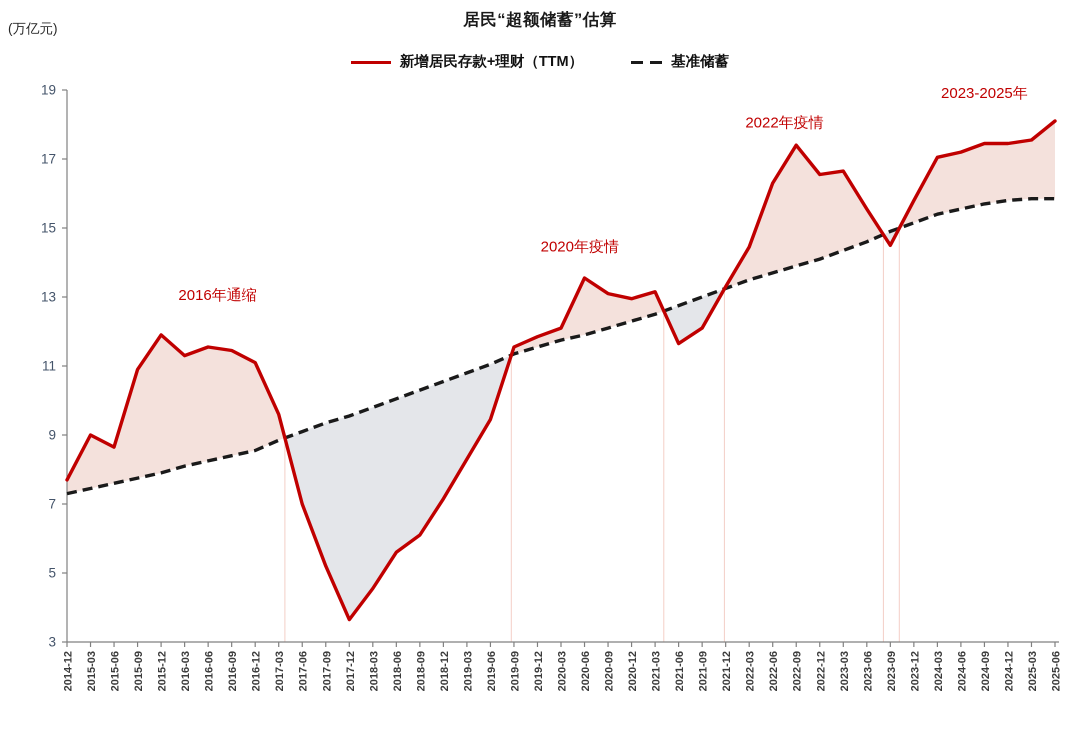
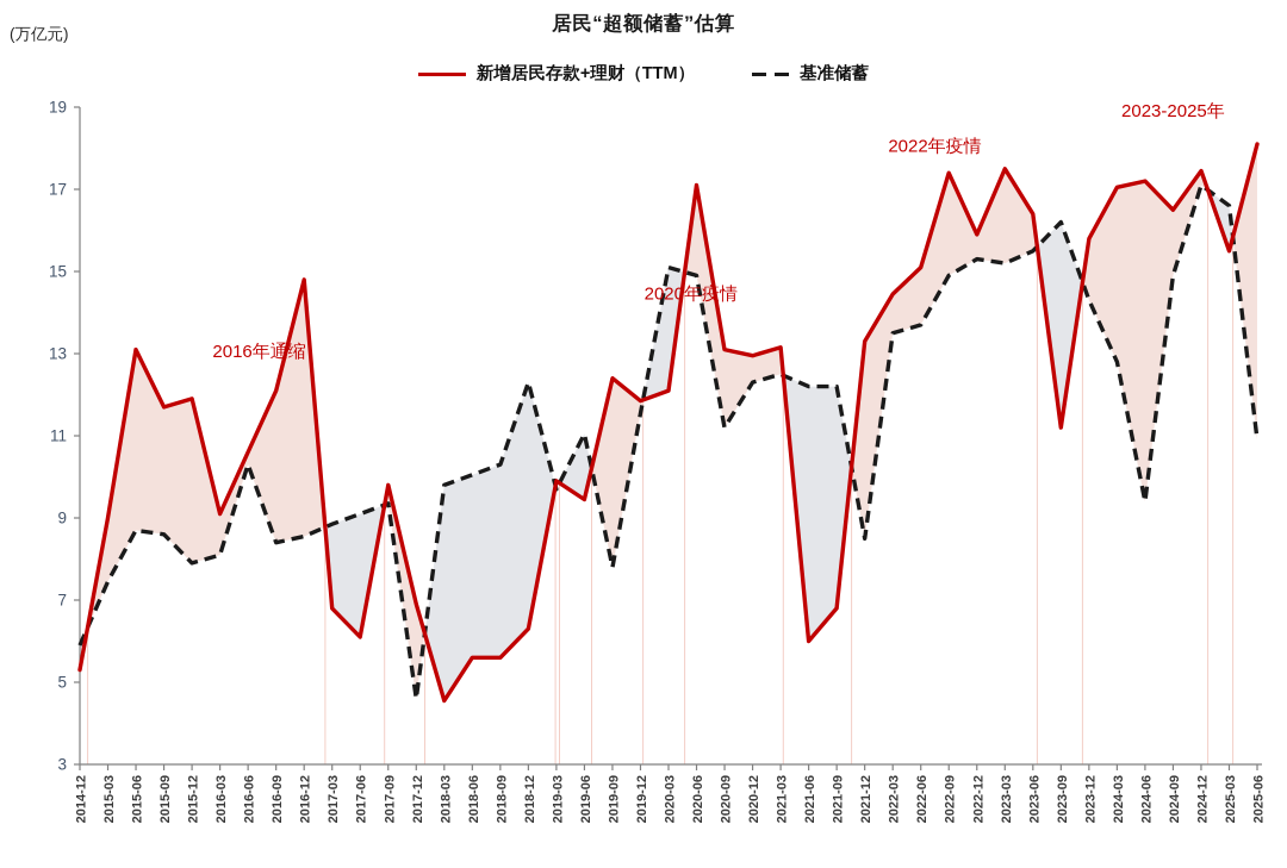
新增居民存款+理财（TTM）/2014-12: 7.7 -> 5.3
基准储蓄/2014-12: 7.3 -> 5.9
新增居民存款+理财（TTM）/2015-06: 8.7 -> 13.1
基准储蓄/2015-06: 7.6 -> 8.7
新增居民存款+理财（TTM）/2015-09: 10.9 -> 11.7
基准储蓄/2015-09: 7.8 -> 8.6
新增居民存款+理财（TTM）/2016-03: 11.3 -> 9.1
新增居民存款+理财（TTM）/2016-06: 11.6 -> 10.6
基准储蓄/2016-06: 8.2 -> 10.3
新增居民存款+理财（TTM）/2016-09: 11.4 -> 12.1
新增居民存款+理财（TTM）/2016-12: 11.1 -> 14.8
新增居民存款+理财（TTM）/2017-03: 9.6 -> 6.8
新增居民存款+理财（TTM）/2017-06: 7.0 -> 6.1
新增居民存款+理财（TTM）/2017-09: 5.2 -> 9.8
新增居民存款+理财（TTM）/2017-12: 3.6 -> 6.9
基准储蓄/2017-12: 9.6 -> 4.6
新增居民存款+理财（TTM）/2018-09: 6.1 -> 5.6
新增居民存款+理财（TTM）/2018-12: 7.2 -> 6.3
基准储蓄/2018-12: 10.6 -> 12.3
新增居民存款+理财（TTM）/2019-03: 8.3 -> 9.9
基准储蓄/2019-03: 10.8 -> 9.7
新增居民存款+理财（TTM）/2019-09: 11.6 -> 12.4
基准储蓄/2019-09: 11.3 -> 7.8
基准储蓄/2020-03: 11.8 -> 15.1
新增居民存款+理财（TTM）/2020-06: 13.6 -> 17.1
基准储蓄/2020-06: 11.9 -> 14.9
基准储蓄/2020-09: 12.1 -> 11.2
新增居民存款+理财（TTM）/2021-06: 11.7 -> 6.0
基准储蓄/2021-06: 12.8 -> 12.2
新增居民存款+理财（TTM）/2021-09: 12.1 -> 6.8
基准储蓄/2021-09: 13.0 -> 12.2
基准储蓄/2021-12: 13.2 -> 8.5
新增居民存款+理财（TTM）/2022-06: 16.3 -> 15.1
基准储蓄/2022-09: 13.9 -> 14.9
新增居民存款+理财（TTM）/2022-12: 16.6 -> 15.9
基准储蓄/2022-12: 14.1 -> 15.3
新增居民存款+理财（TTM）/2023-03: 16.6 -> 17.5
基准储蓄/2023-03: 14.3 -> 15.2
新增居民存款+理财（TTM）/2023-06: 15.6 -> 16.4
基准储蓄/2023-06: 14.6 -> 15.5
新增居民存款+理财（TTM）/2023-09: 14.5 -> 11.2
基准储蓄/2023-09: 14.9 -> 16.2
基准储蓄/2023-12: 15.2 -> 14.3
基准储蓄/2024-03: 15.4 -> 12.8
基准储蓄/2024-06: 15.6 -> 9.4
新增居民存款+理财（TTM）/2024-09: 17.4 -> 16.5
基准储蓄/2024-09: 15.7 -> 14.9
基准储蓄/2024-12: 15.8 -> 17.1
新增居民存款+理财（TTM）/2025-03: 17.6 -> 15.5
基准储蓄/2025-03: 15.8 -> 16.6
基准储蓄/2025-06: 15.8 -> 10.9
